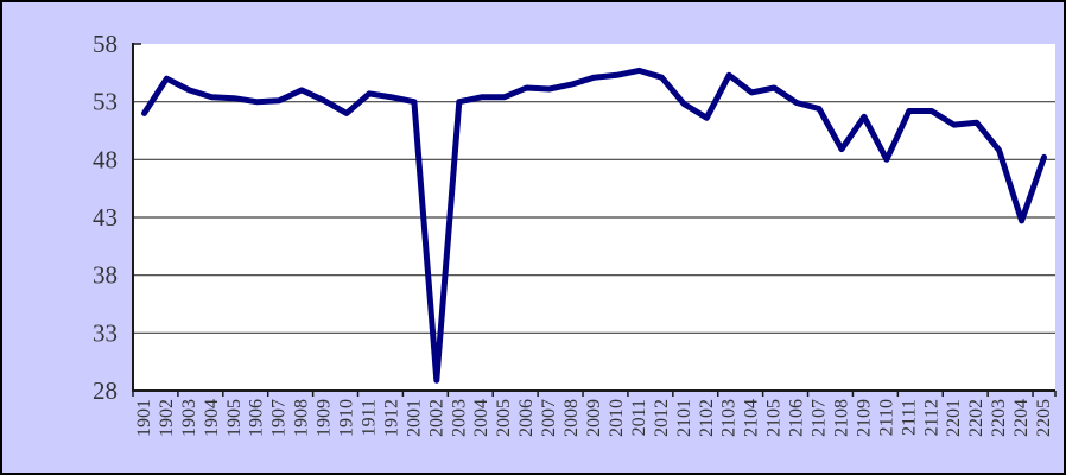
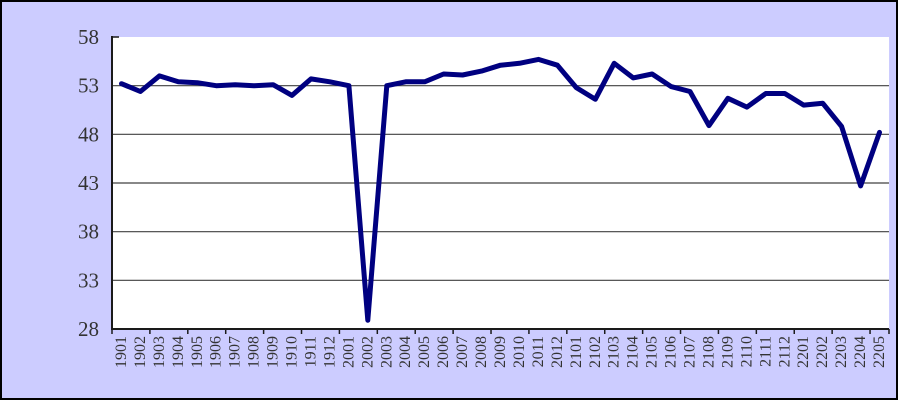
1901: 52 -> 53
1902: 55 -> 52
1908: 54 -> 53
2110: 48 -> 51
